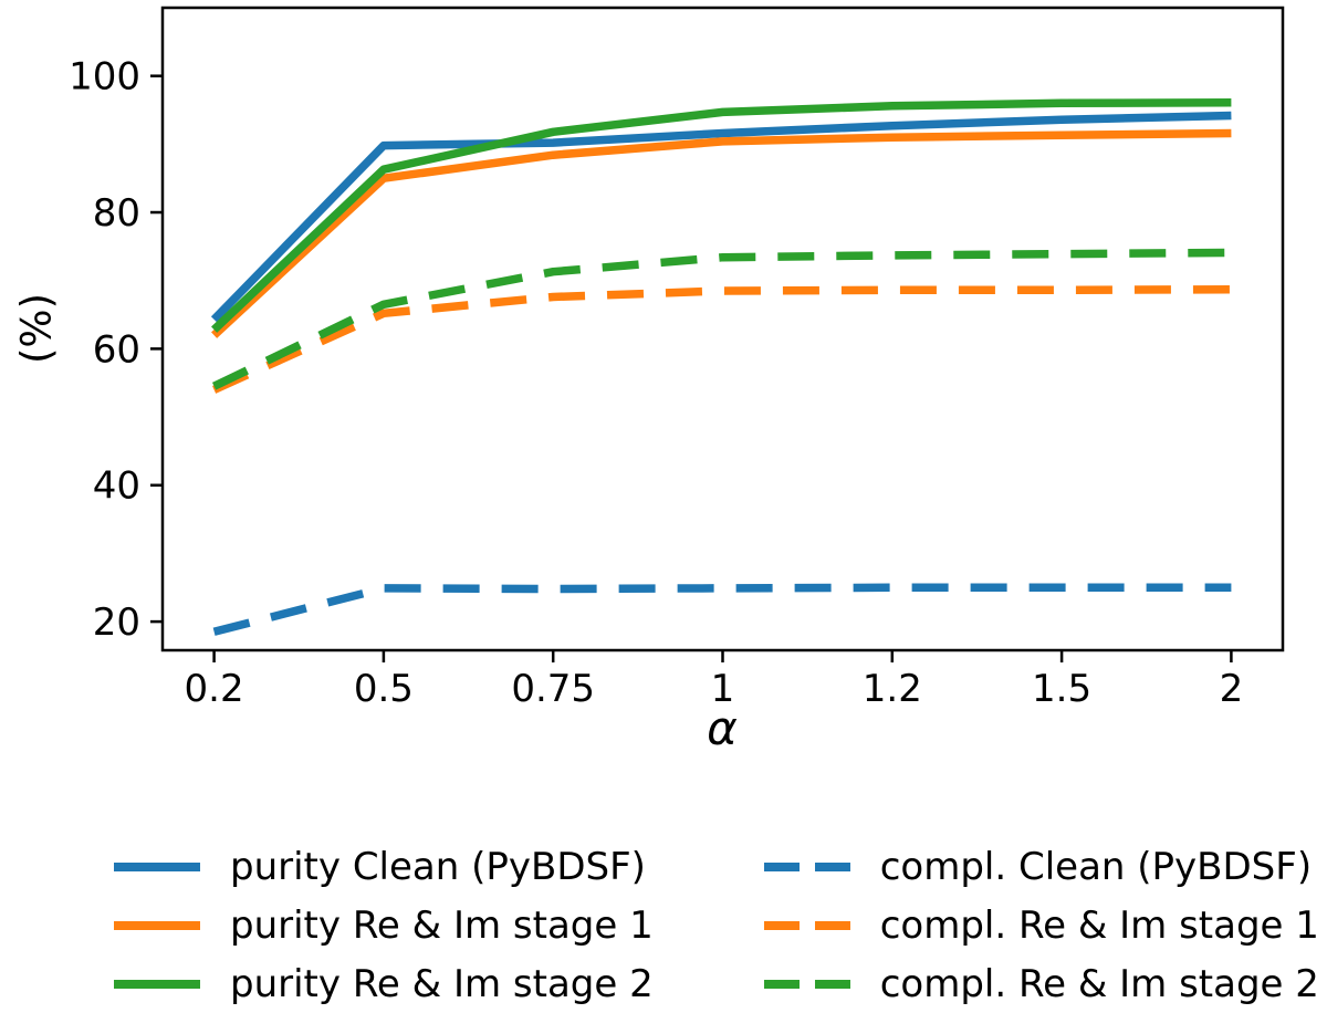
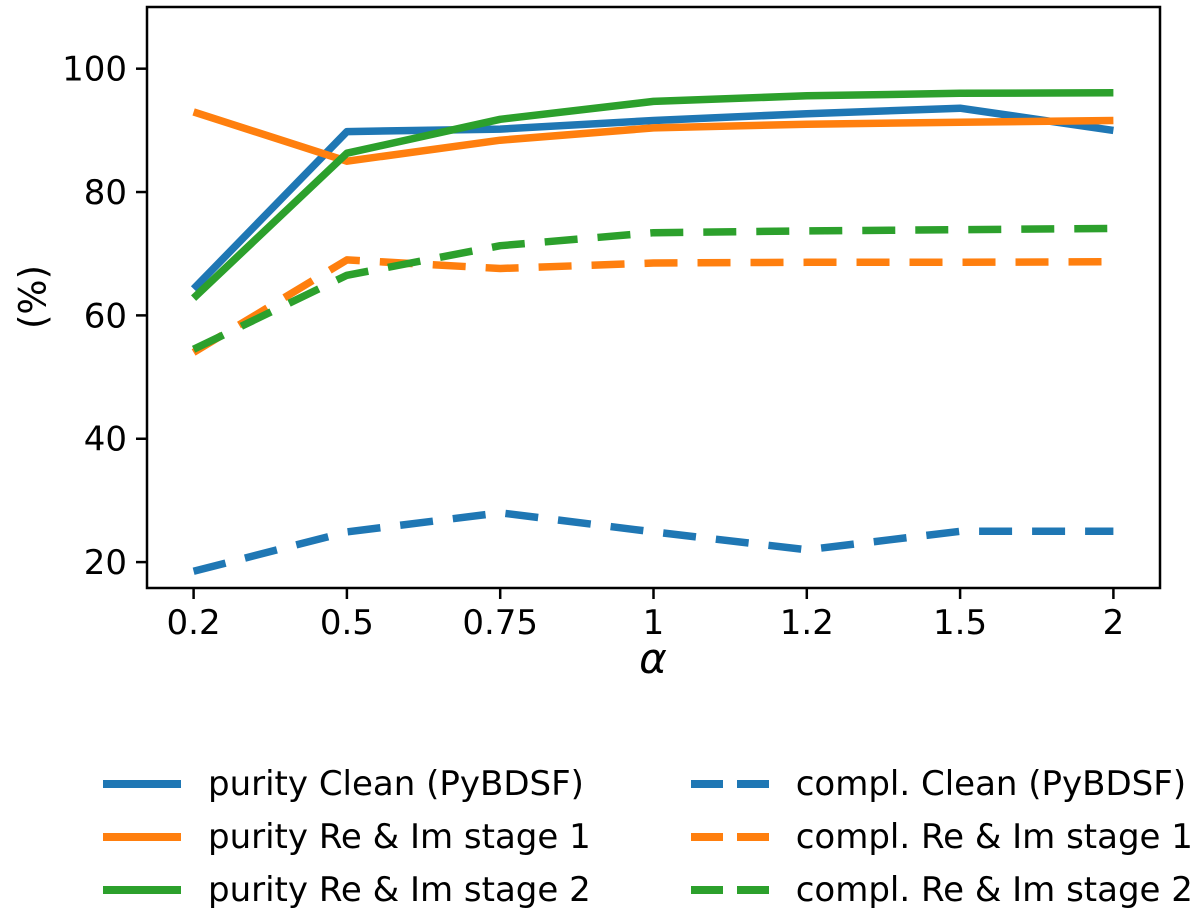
purity Re & Im stage 1/0.2: 62 -> 93
compl. Re & Im stage 1/0.5: 65 -> 69
compl. Clean (PyBDSF)/0.75: 25 -> 28
compl. Clean (PyBDSF)/1.2: 25 -> 22
purity Clean (PyBDSF)/2: 94 -> 90
